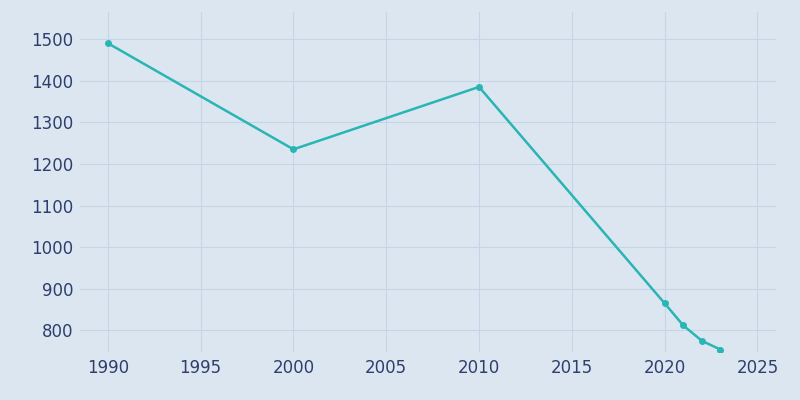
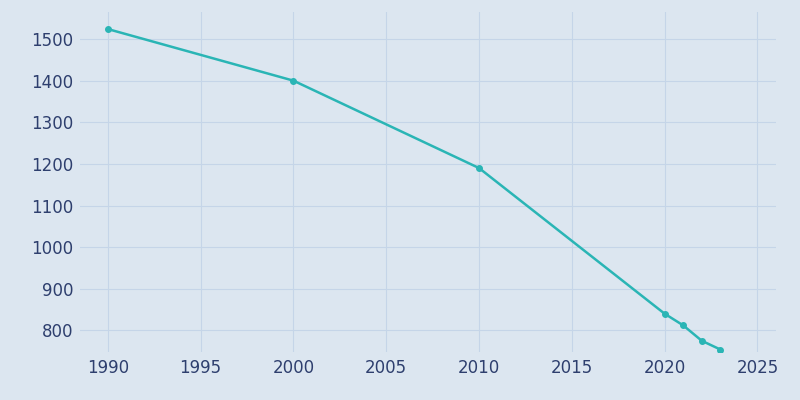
1990: 1490 -> 1524
2000: 1235 -> 1400
2010: 1385 -> 1190
2020: 865 -> 840
